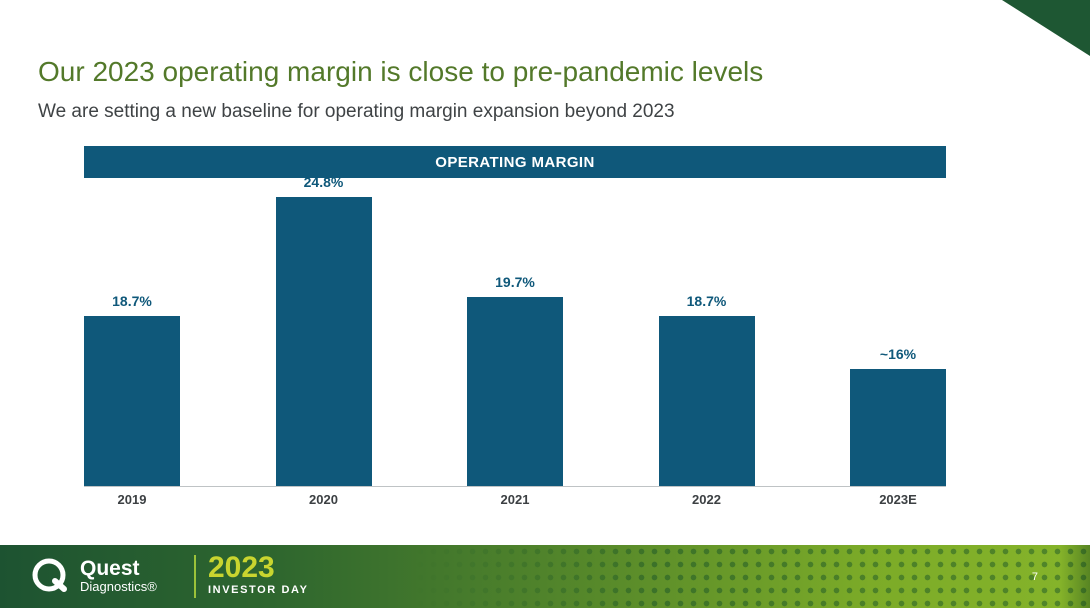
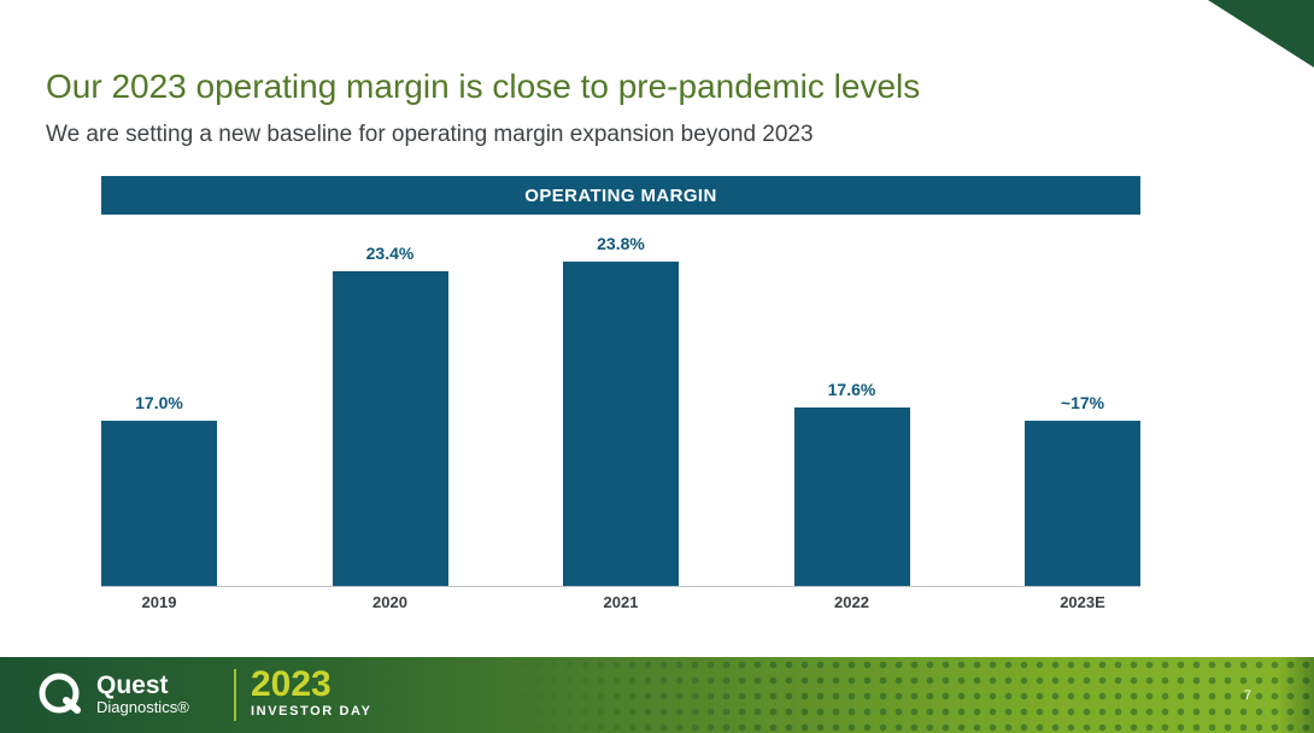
2019: 18.7% -> 17.0%
2020: 24.8% -> 23.4%
2021: 19.7% -> 23.8%
2022: 18.7% -> 17.6%
2023E: 16 -> 17
